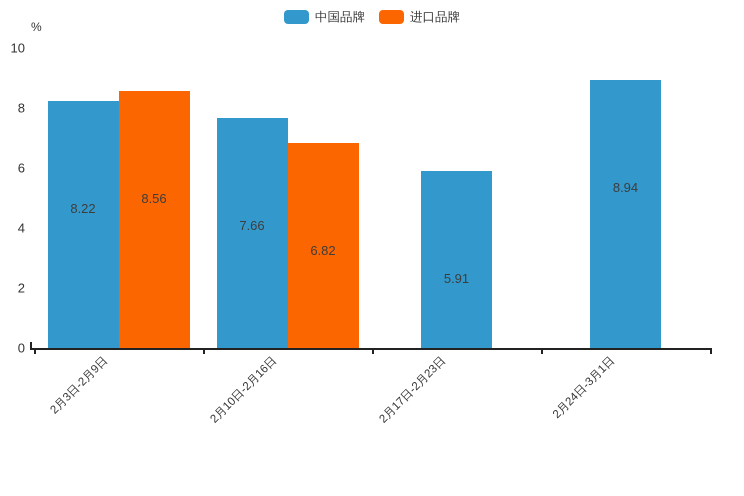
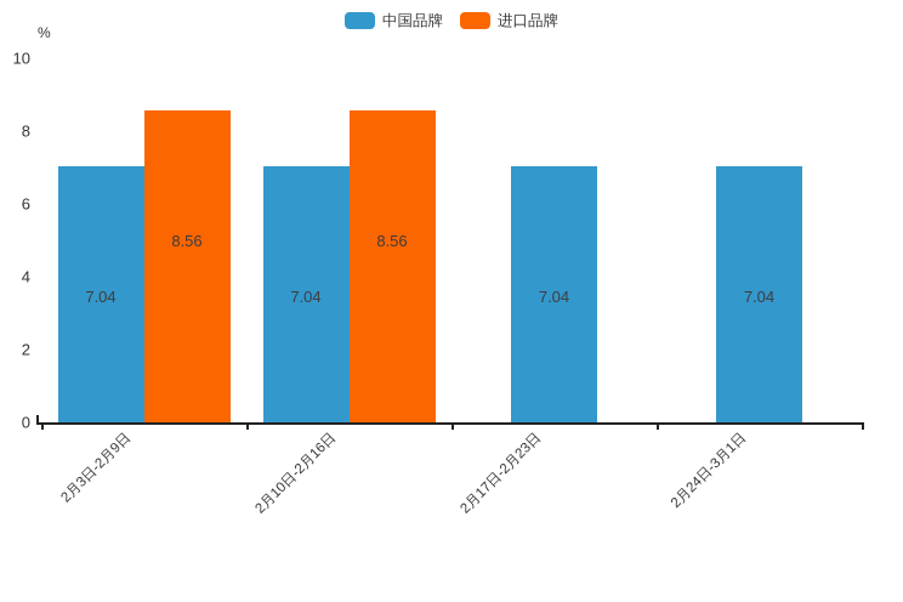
中国品牌/2月3日-2月9日: 8.22 -> 7.04
中国品牌/2月10日-2月16日: 7.66 -> 7.04
进口品牌/2月10日-2月16日: 6.82 -> 8.56
中国品牌/2月17日-2月23日: 5.91 -> 7.04
中国品牌/2月24日-3月1日: 8.94 -> 7.04
